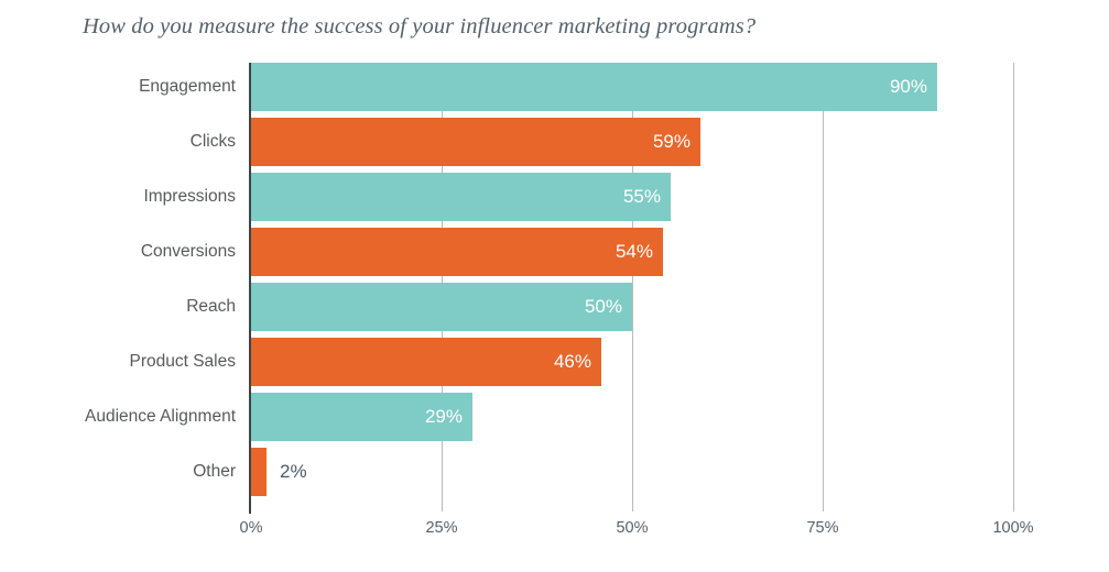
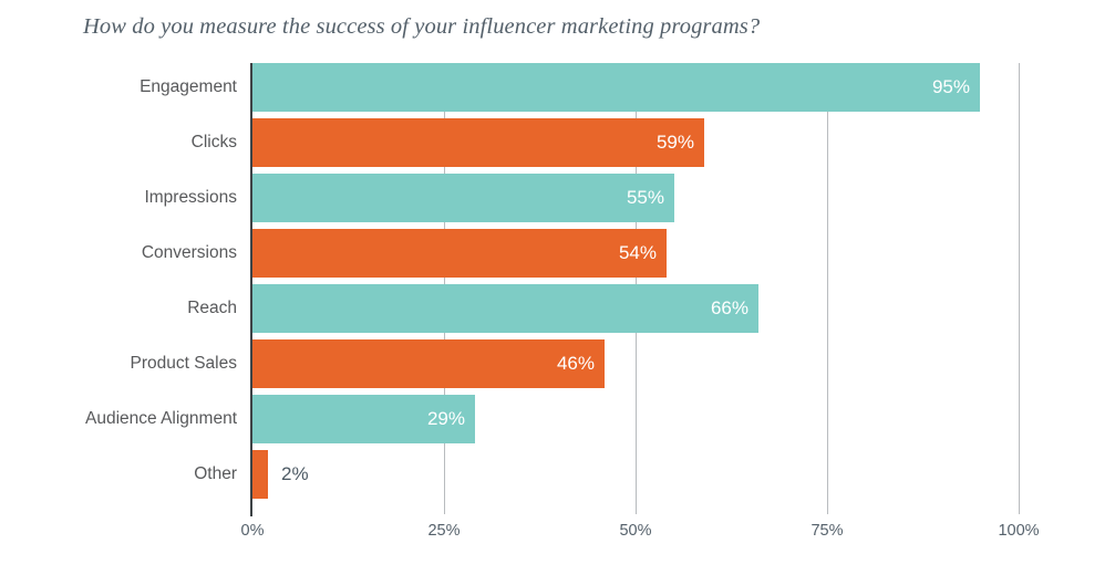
Engagement: 90% -> 95%
Reach: 50% -> 66%
